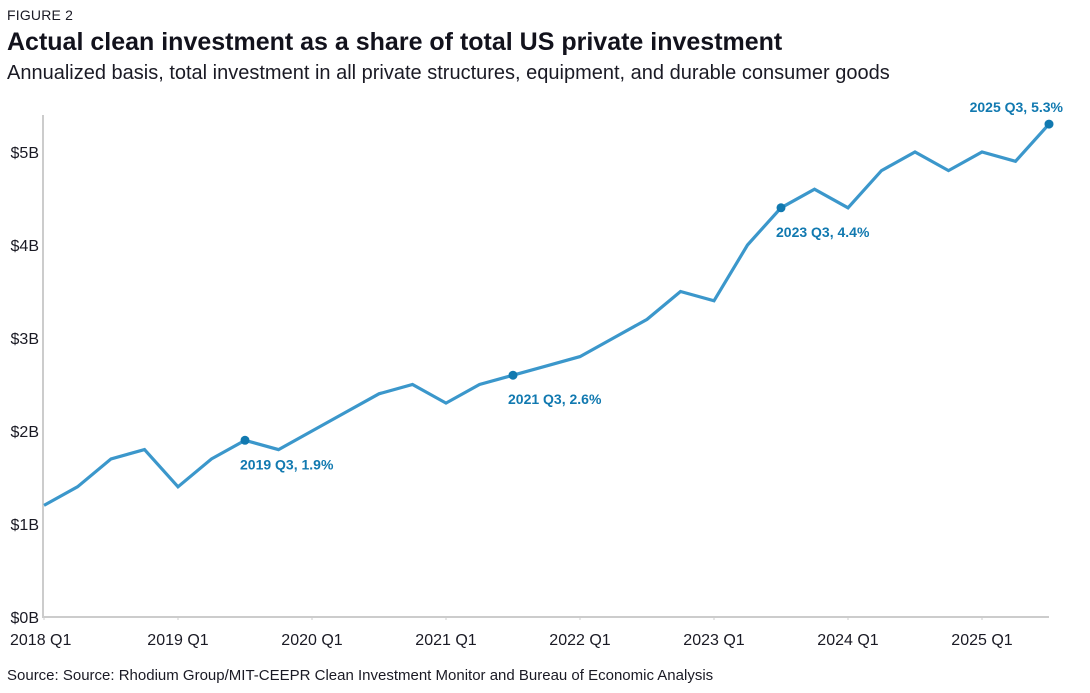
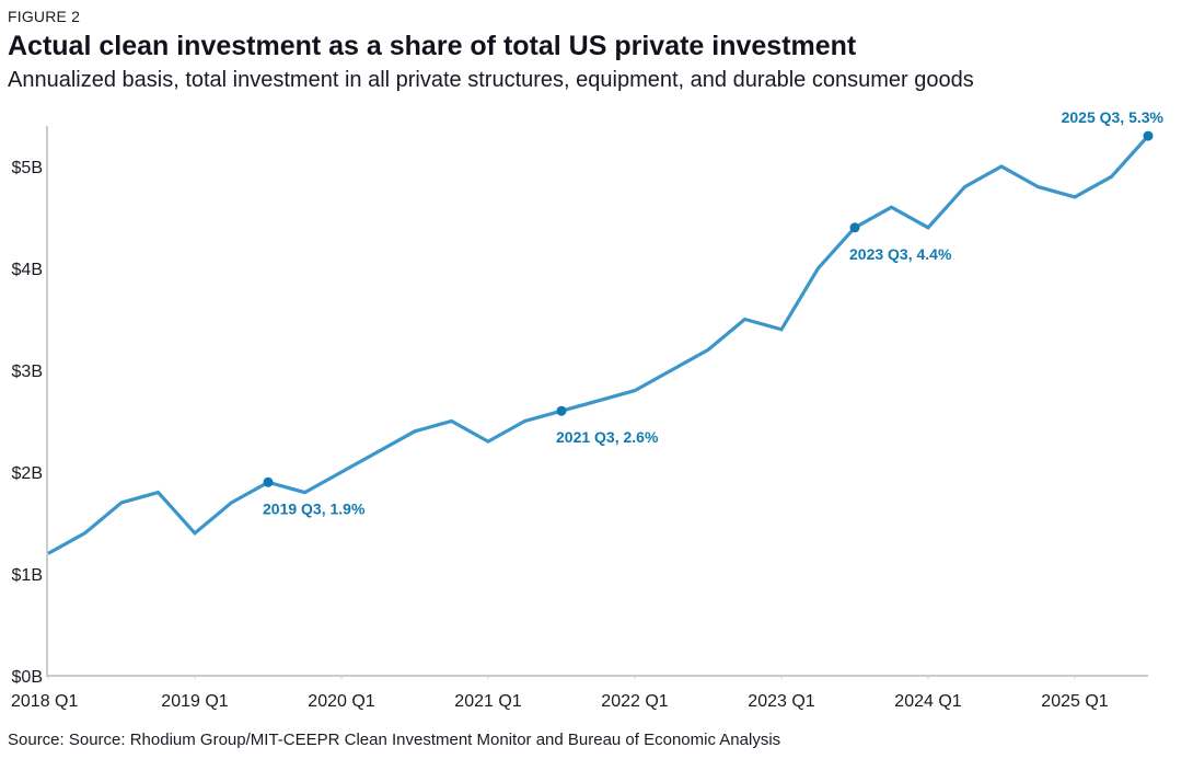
2025 Q1: $5.0B -> $4.7B
